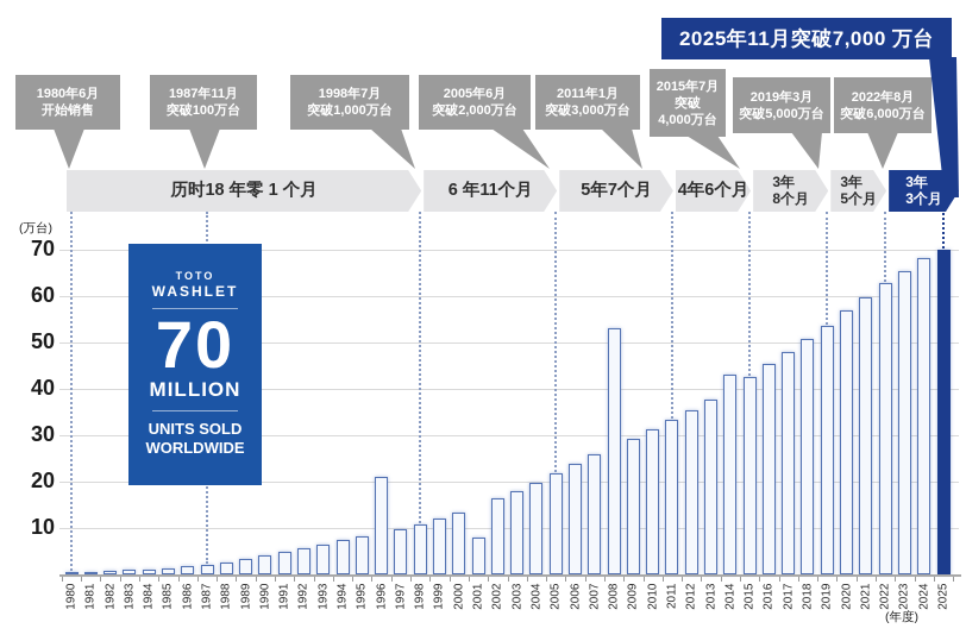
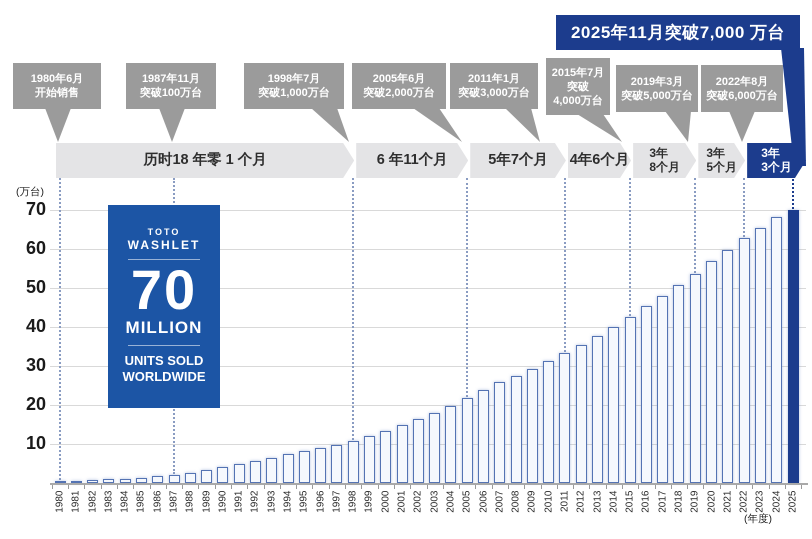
1996: 21 -> 9
2001: 8 -> 15
2008: 53 -> 27
2014: 43 -> 40
